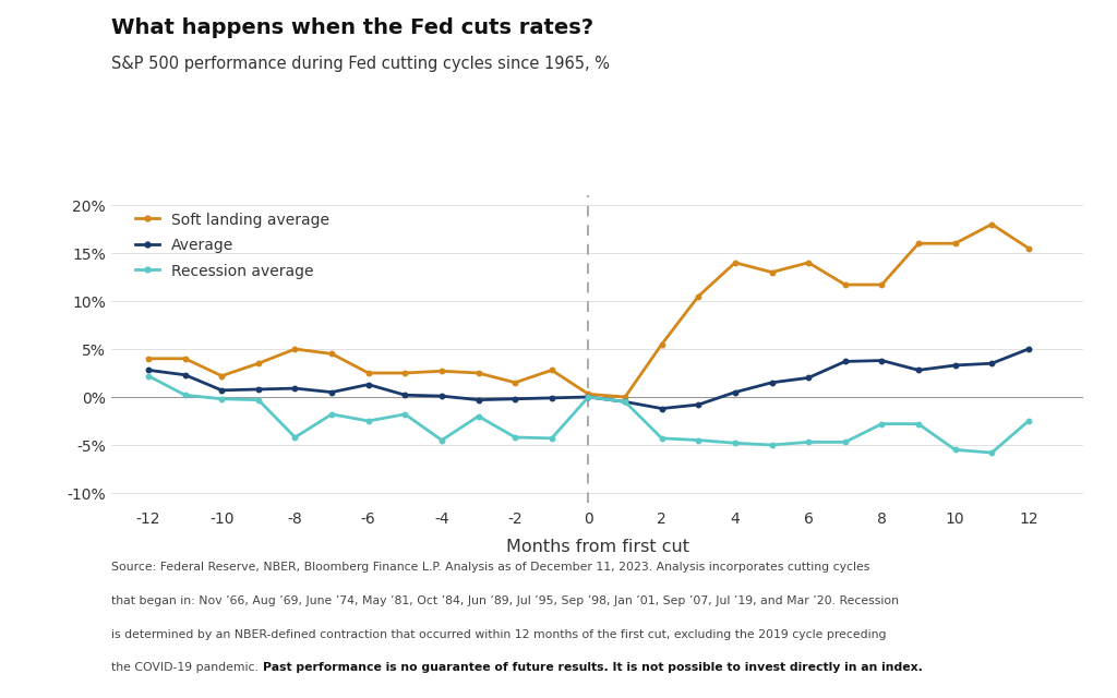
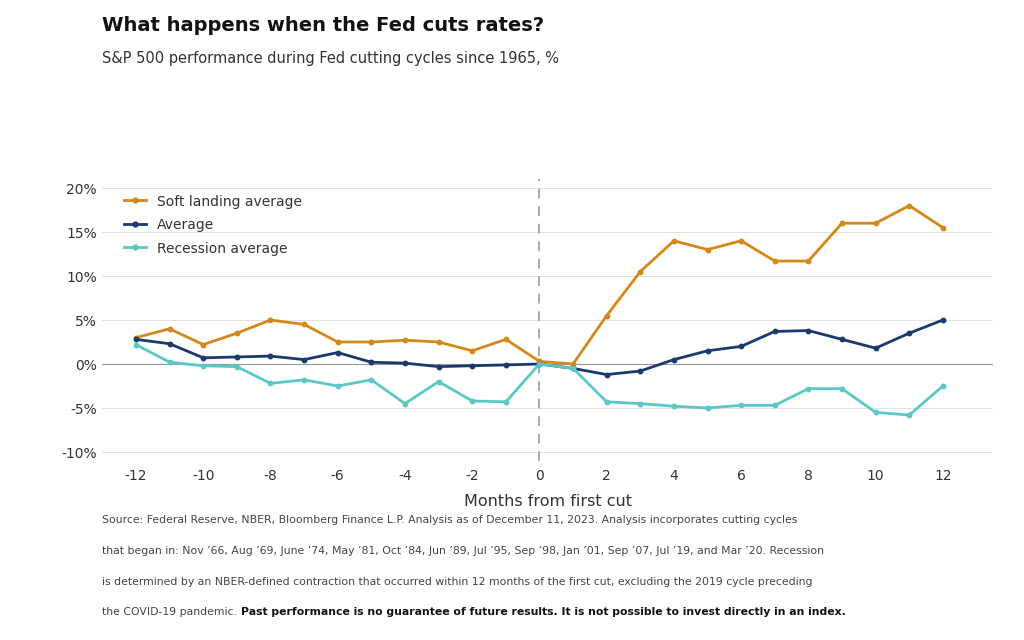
Soft landing average/-12: 4.0% -> 3.0%
Recession average/-8: -4.2% -> -2.2%
Average/10: 3.3% -> 1.8%
